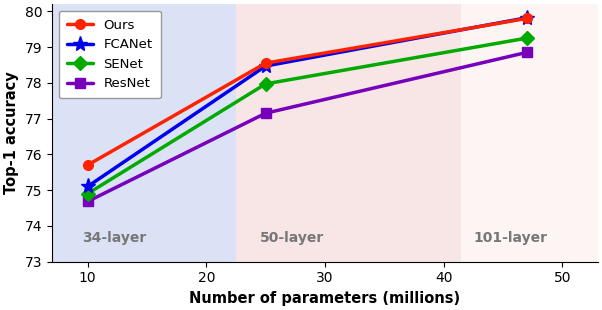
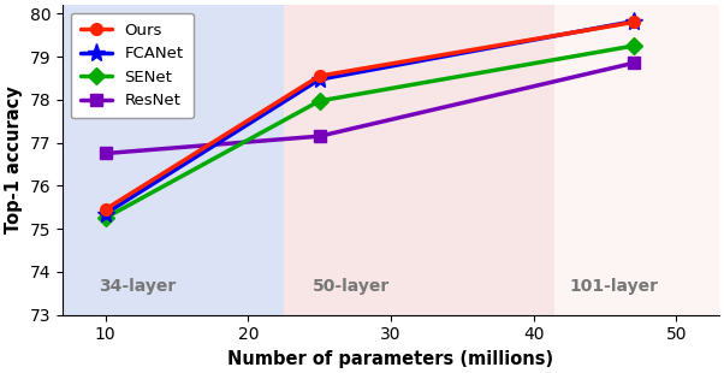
Ours/10: 75.70 -> 75.45
FCANet/10: 75.10 -> 75.35
SENet/10: 74.90 -> 75.25
ResNet/10: 74.68 -> 76.75
